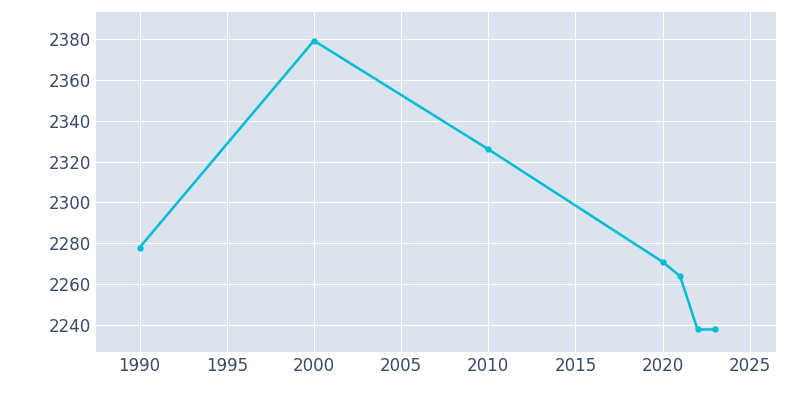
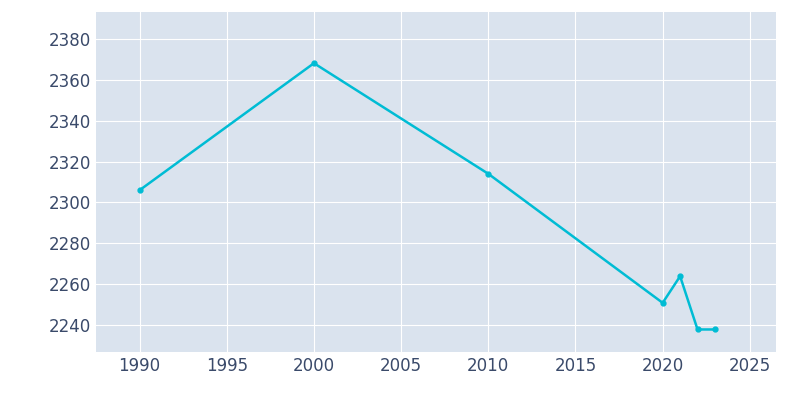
1990: 2278 -> 2306
2000: 2379 -> 2368
2010: 2326 -> 2314
2020: 2271 -> 2251
